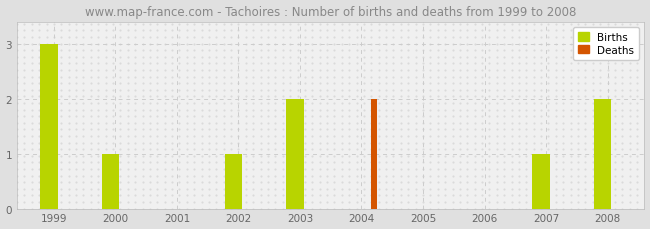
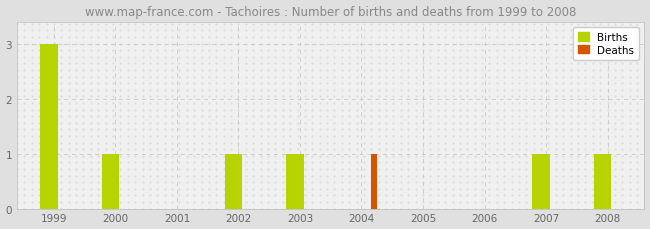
Births/2003: 2 -> 1
Deaths/2004: 2 -> 1
Births/2008: 2 -> 1
